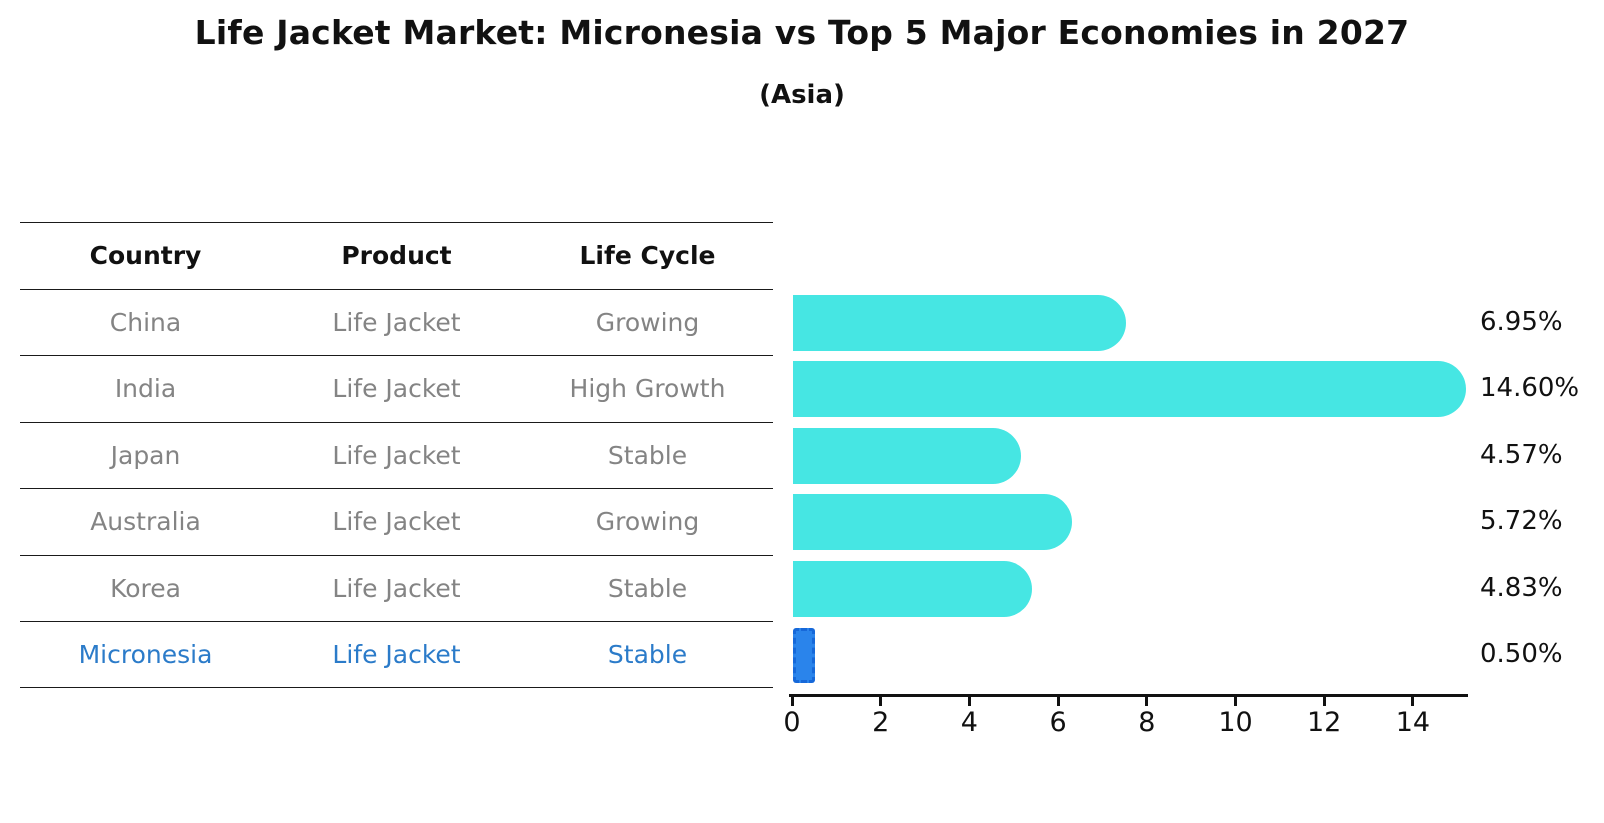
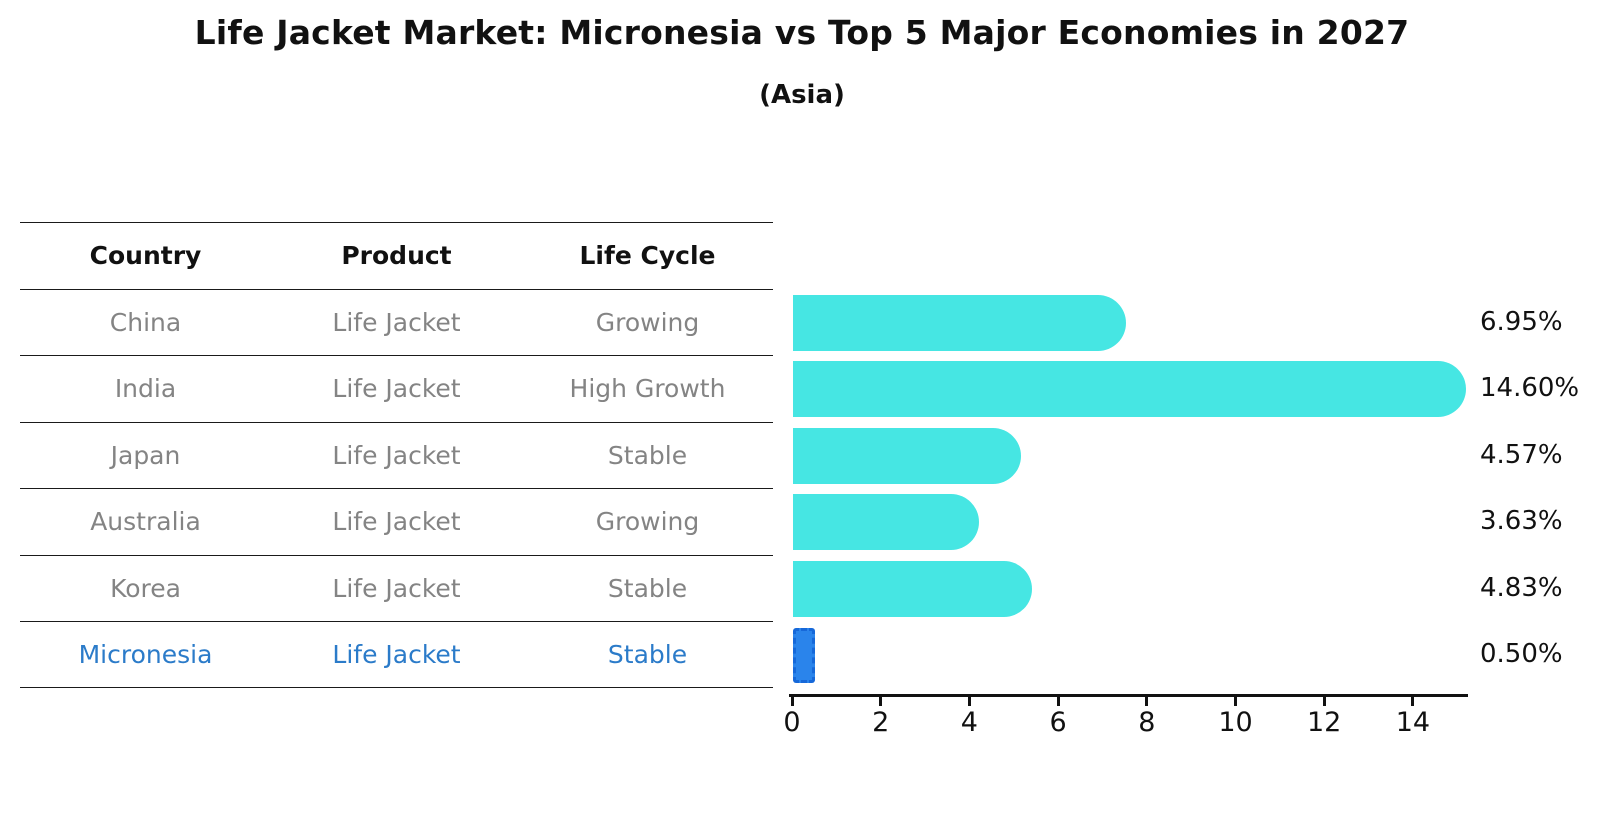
Australia: 5.72% -> 3.63%
